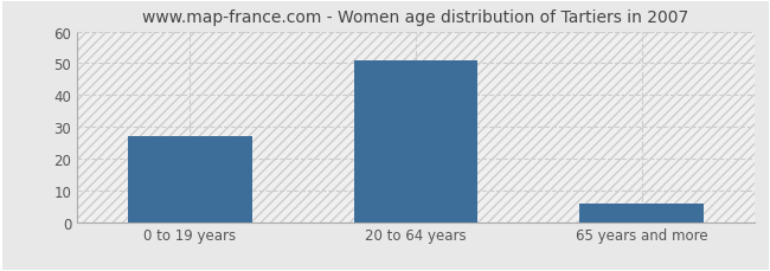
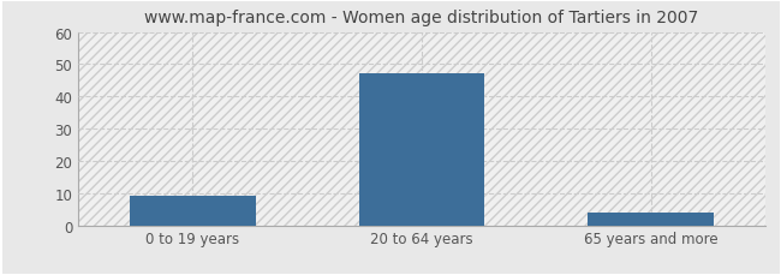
0 to 19 years: 27 -> 9
20 to 64 years: 51 -> 47
65 years and more: 6 -> 4
